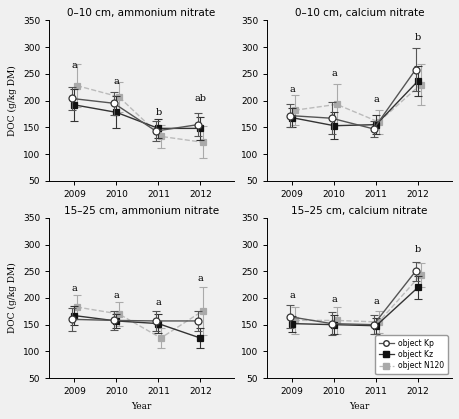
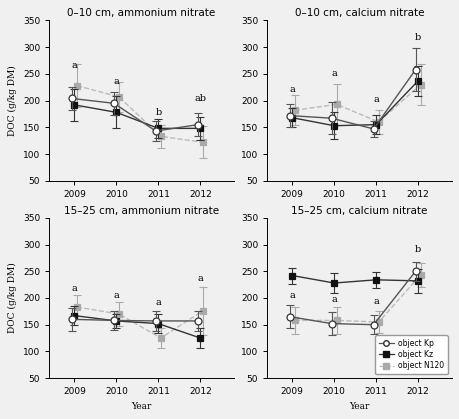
15–25 cm, calcium nitrate/object Kz/2009: 152 -> 242
15–25 cm, calcium nitrate/object Kz/2010: 150 -> 228
15–25 cm, calcium nitrate/object Kz/2011: 148 -> 234
15–25 cm, calcium nitrate/object Kz/2012: 220 -> 232
